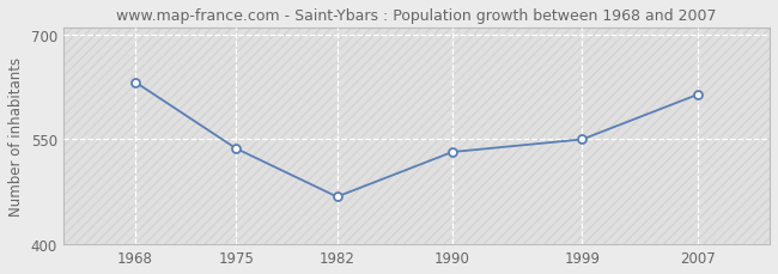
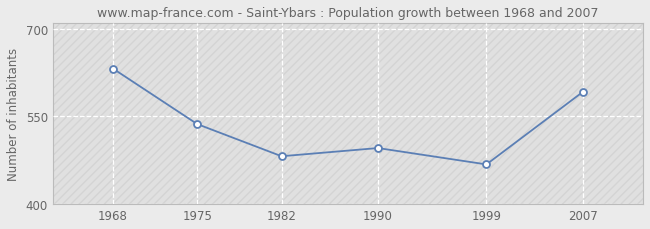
1982: 468 -> 482
1990: 532 -> 496
1999: 550 -> 468
2007: 614 -> 592
